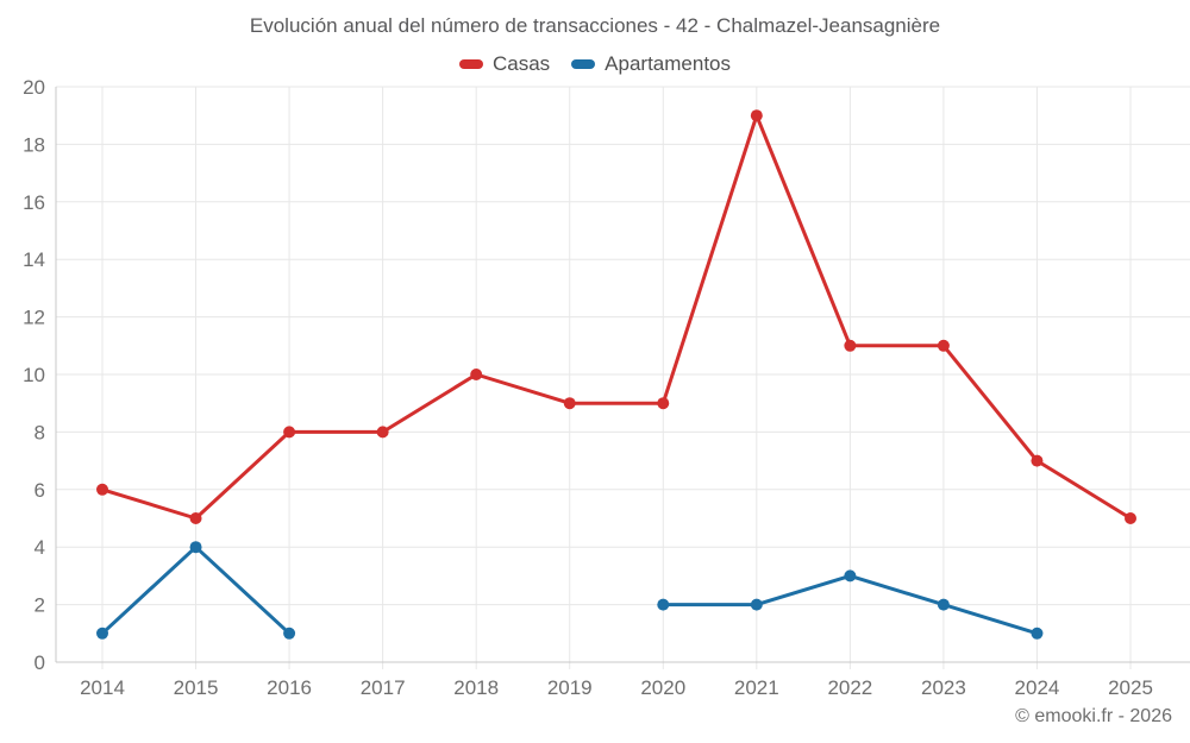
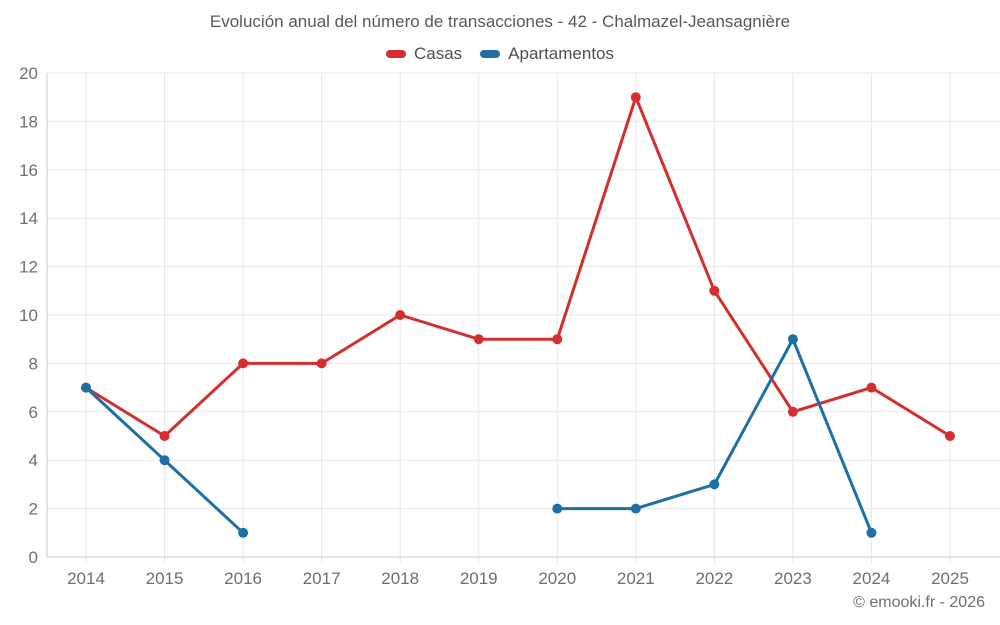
Casas/2014: 6 -> 7
Apartamentos/2014: 1 -> 7
Casas/2023: 11 -> 6
Apartamentos/2023: 2 -> 9
